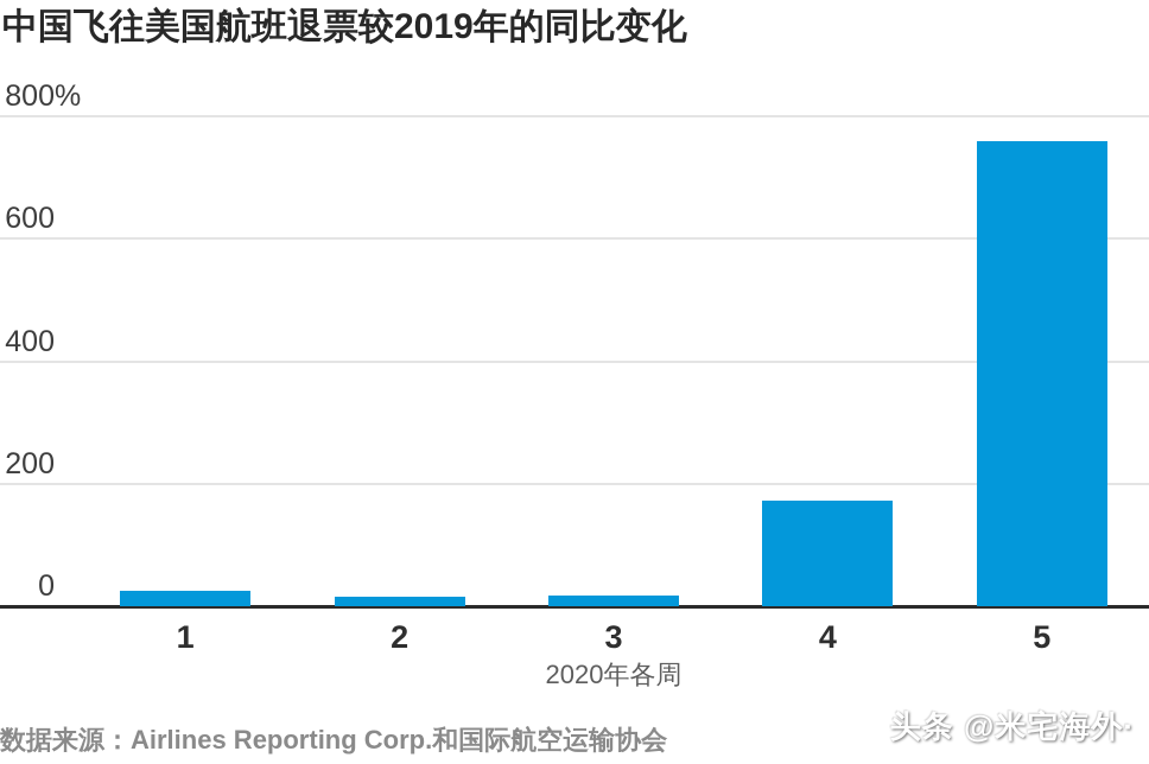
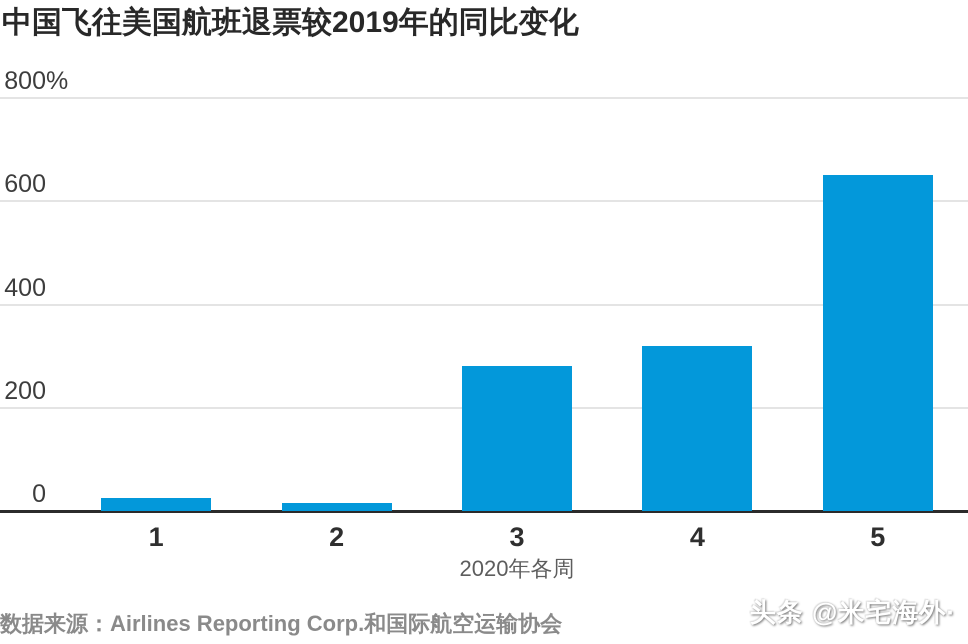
3: 20 -> 280
4: 170 -> 320
5: 760 -> 650
